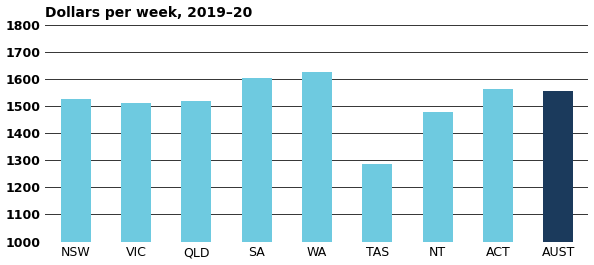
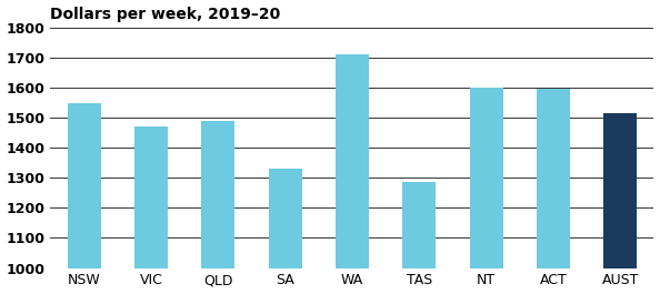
NSW: 1525 -> 1550
VIC: 1510 -> 1470
QLD: 1520 -> 1490
SA: 1605 -> 1330
WA: 1625 -> 1710
NT: 1480 -> 1600
ACT: 1565 -> 1595
AUST: 1555 -> 1515
